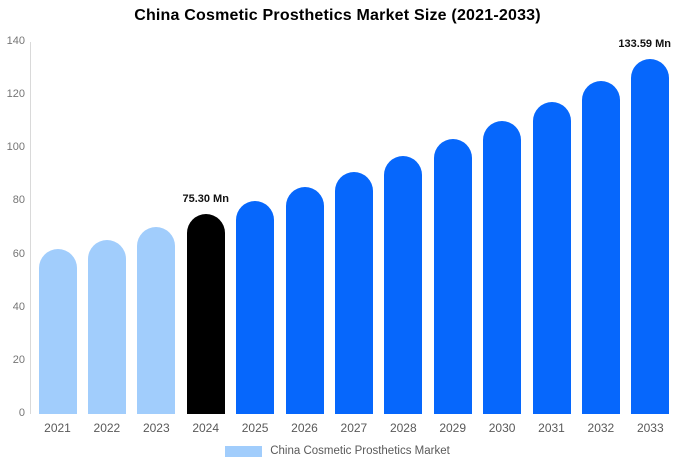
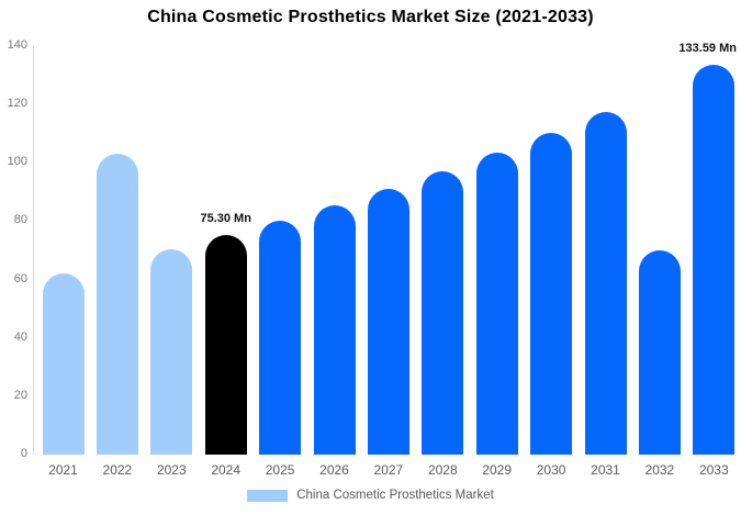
2022: 66 -> 103
2032: 125 -> 70
